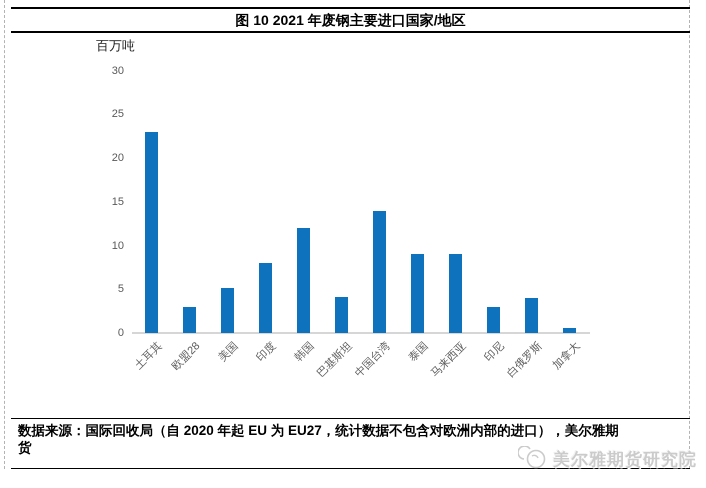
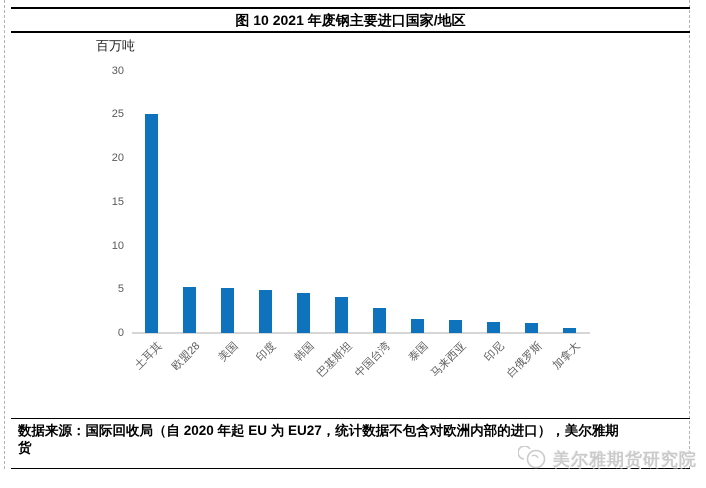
土耳其: 23 -> 25
欧盟28: 3 -> 5
印度: 8 -> 5
韩国: 12 -> 5
中国台湾: 14 -> 3
泰国: 9 -> 2
马来西亚: 9 -> 2
印尼: 3 -> 1
白俄罗斯: 4 -> 1
